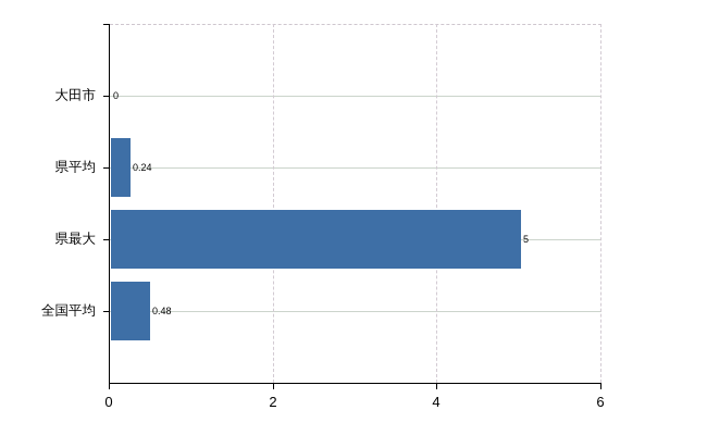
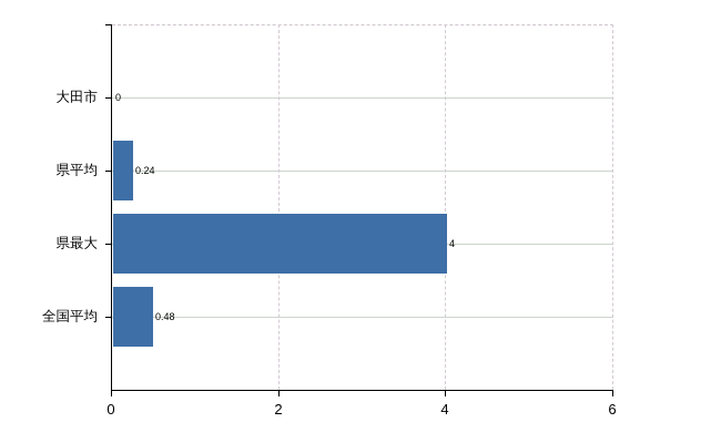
県最大: 5 -> 4
